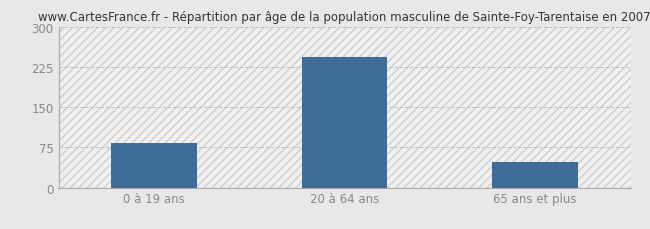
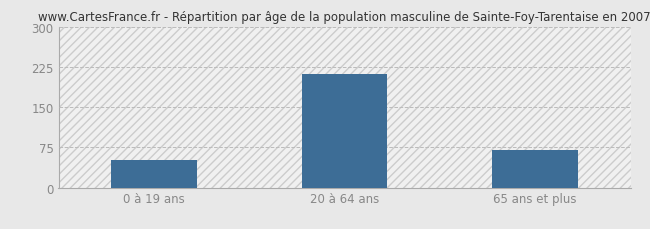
0 à 19 ans: 83 -> 52
20 à 64 ans: 243 -> 212
65 ans et plus: 47 -> 70
